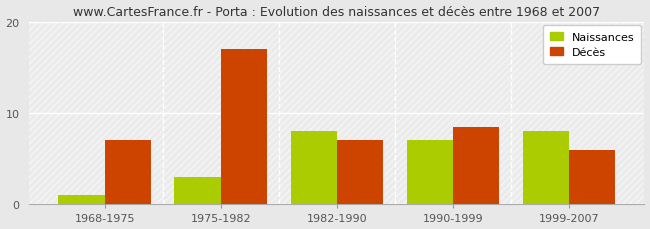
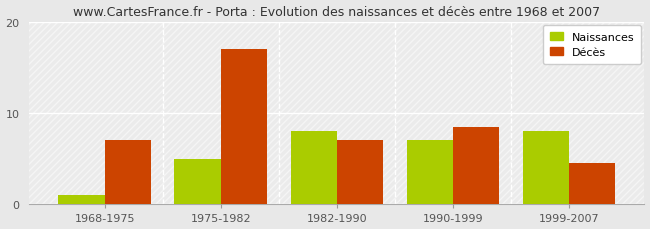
Naissances/1975-1982: 3 -> 5
Décès/1999-2007: 6.0 -> 4.5
